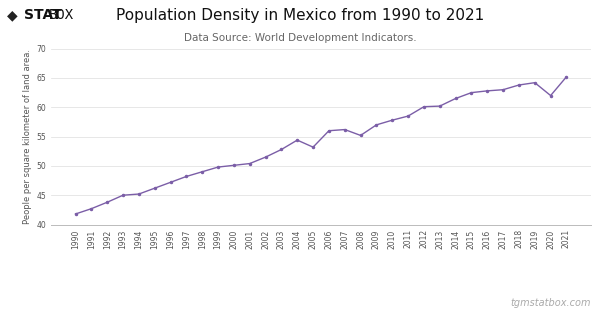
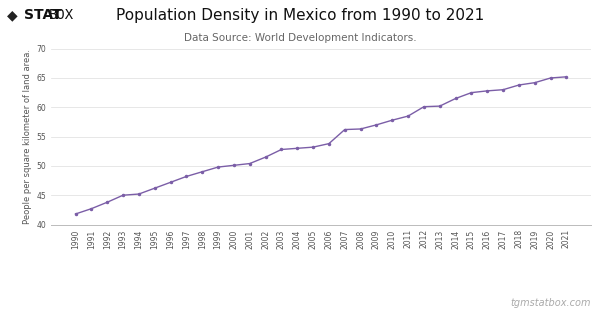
2004: 54.4 -> 53.0
2006: 56.0 -> 53.8
2008: 55.2 -> 56.3
2020: 62.0 -> 65.0
